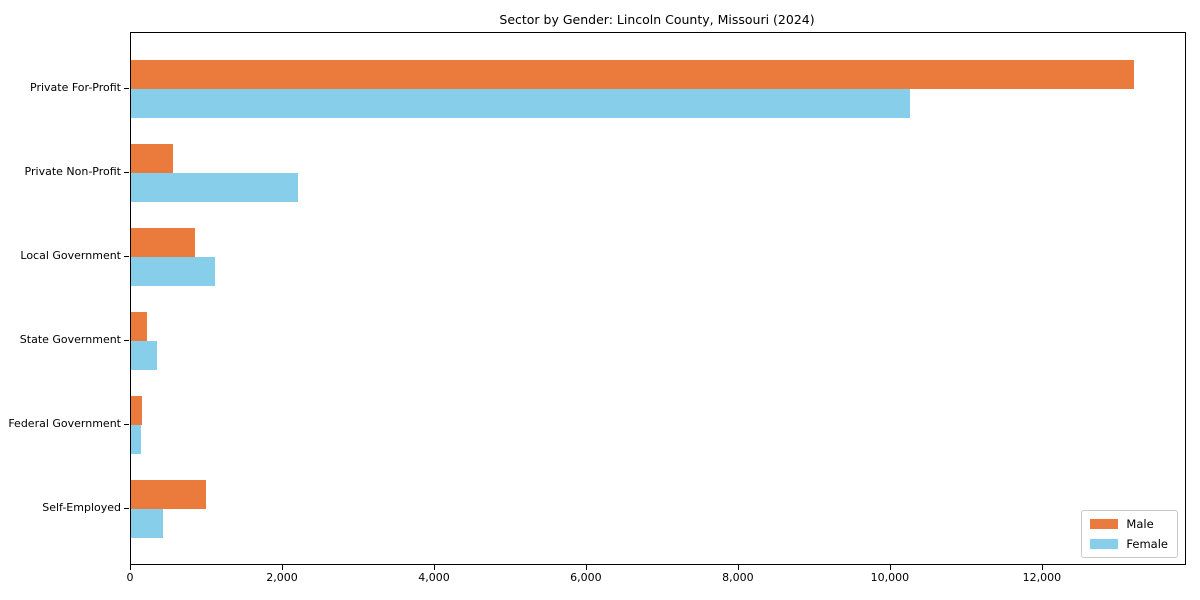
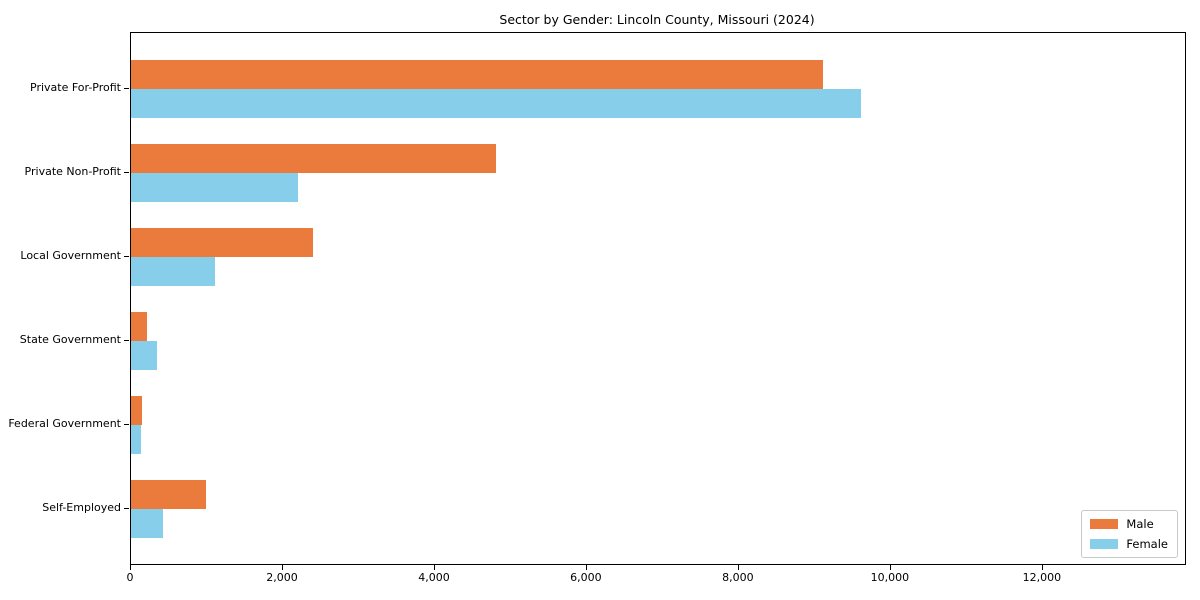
Male/Private For-Profit: 13200 -> 9100
Female/Private For-Profit: 10200 -> 9600
Male/Private Non-Profit: 600 -> 4800
Male/Local Government: 800 -> 2400
